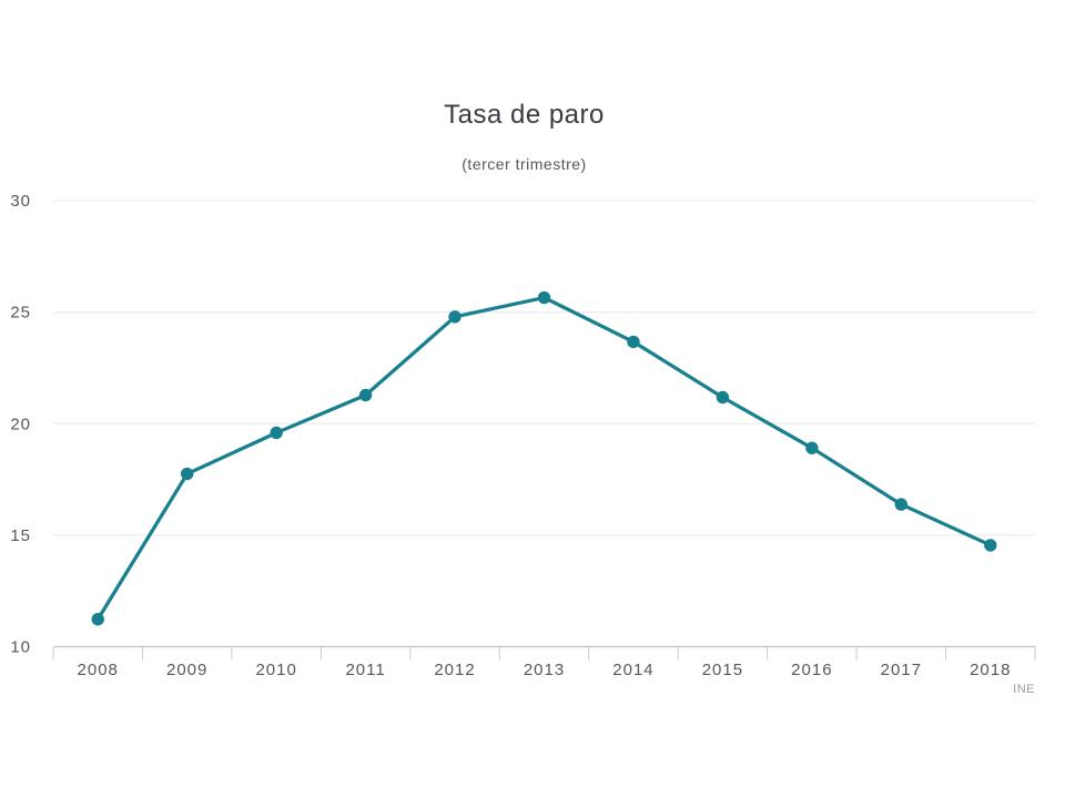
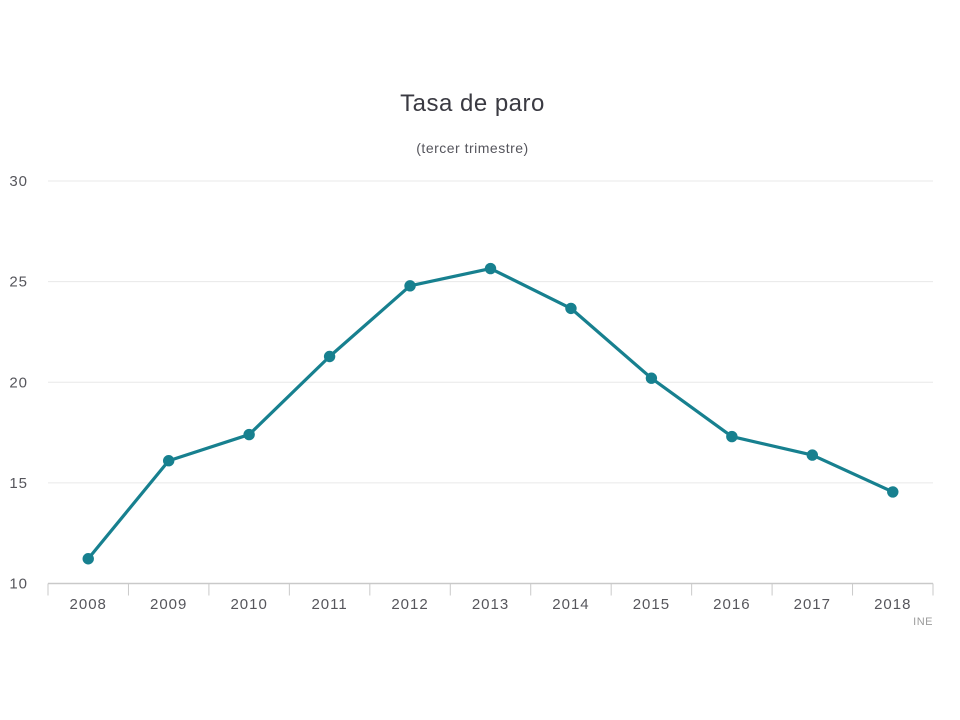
2009: 17.8 -> 16.1
2010: 19.6 -> 17.4
2015: 21.2 -> 20.2
2016: 18.9 -> 17.3
